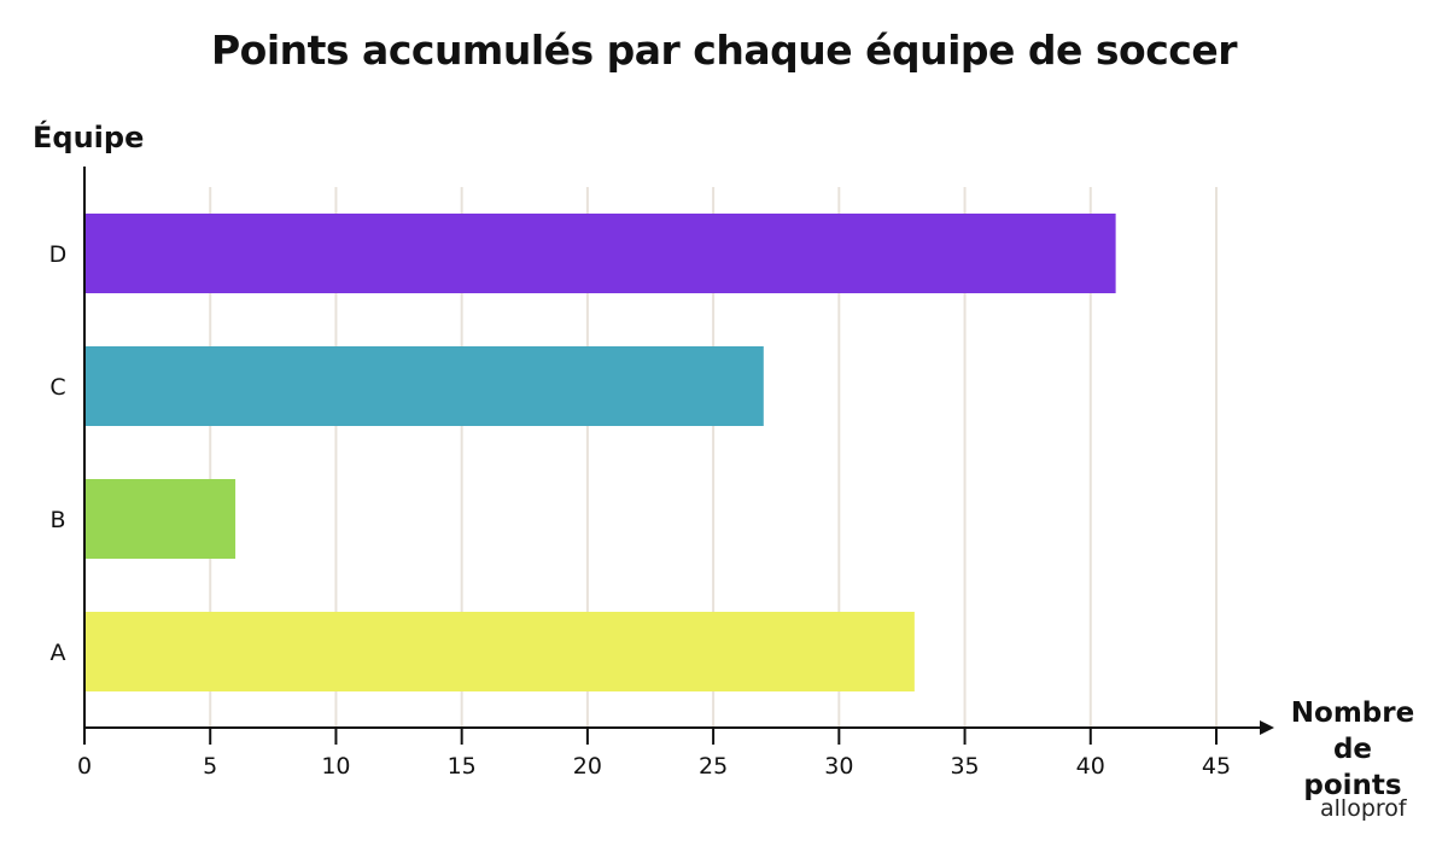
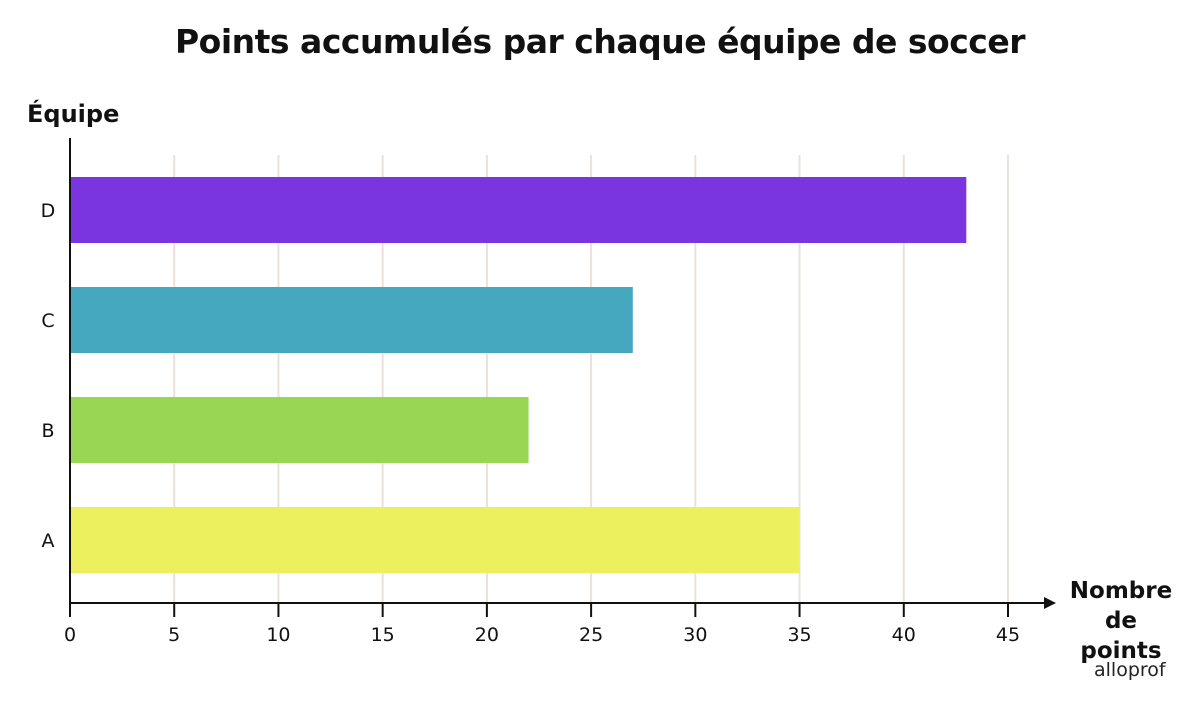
A: 33 -> 35
B: 6 -> 22
D: 41 -> 43
